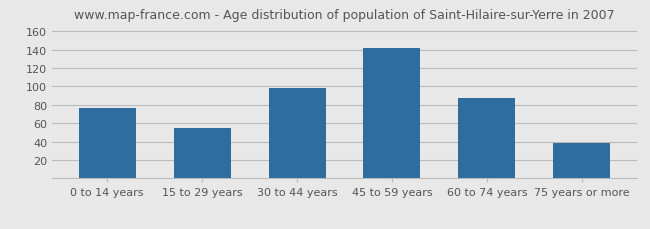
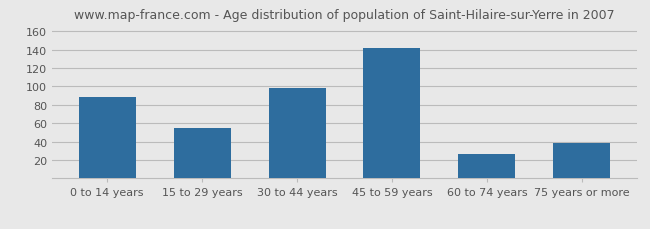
0 to 14 years: 76 -> 88
60 to 74 years: 87 -> 26
